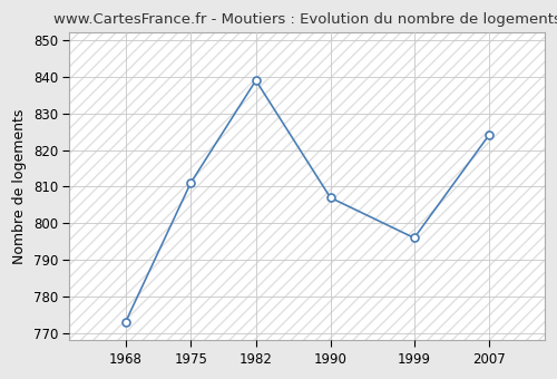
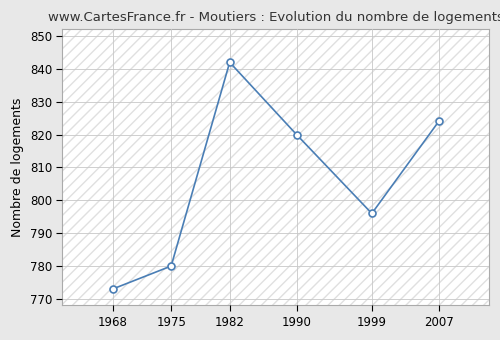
1975: 811 -> 780
1982: 839 -> 842
1990: 807 -> 820
